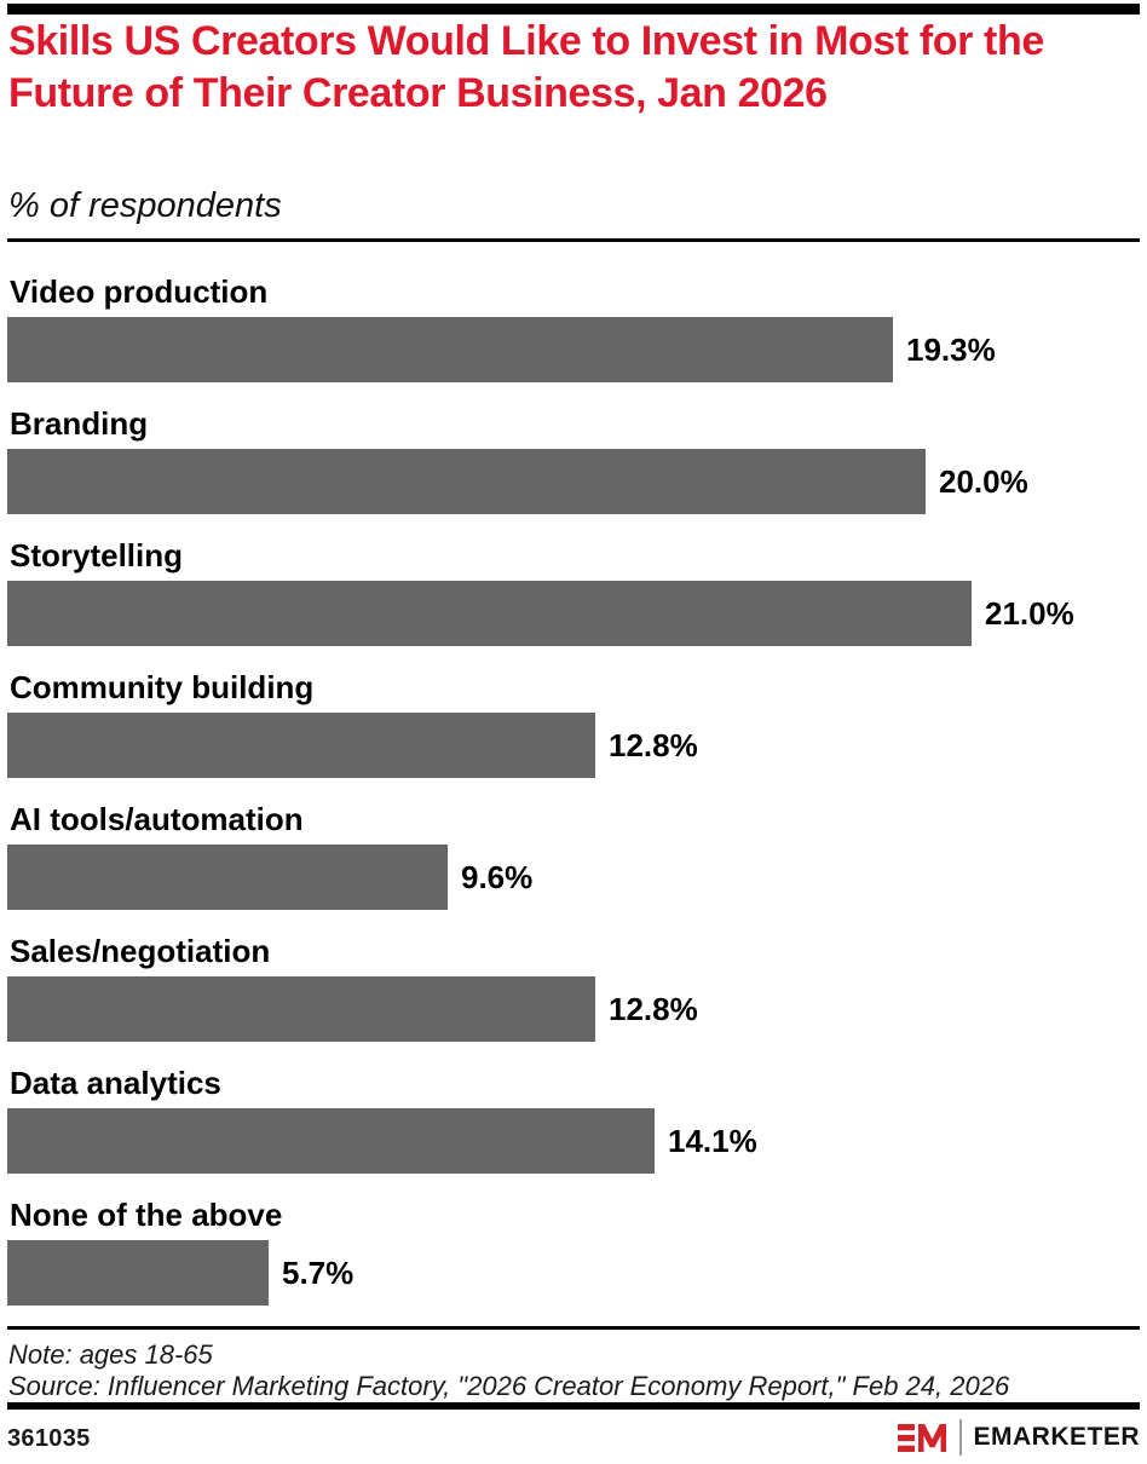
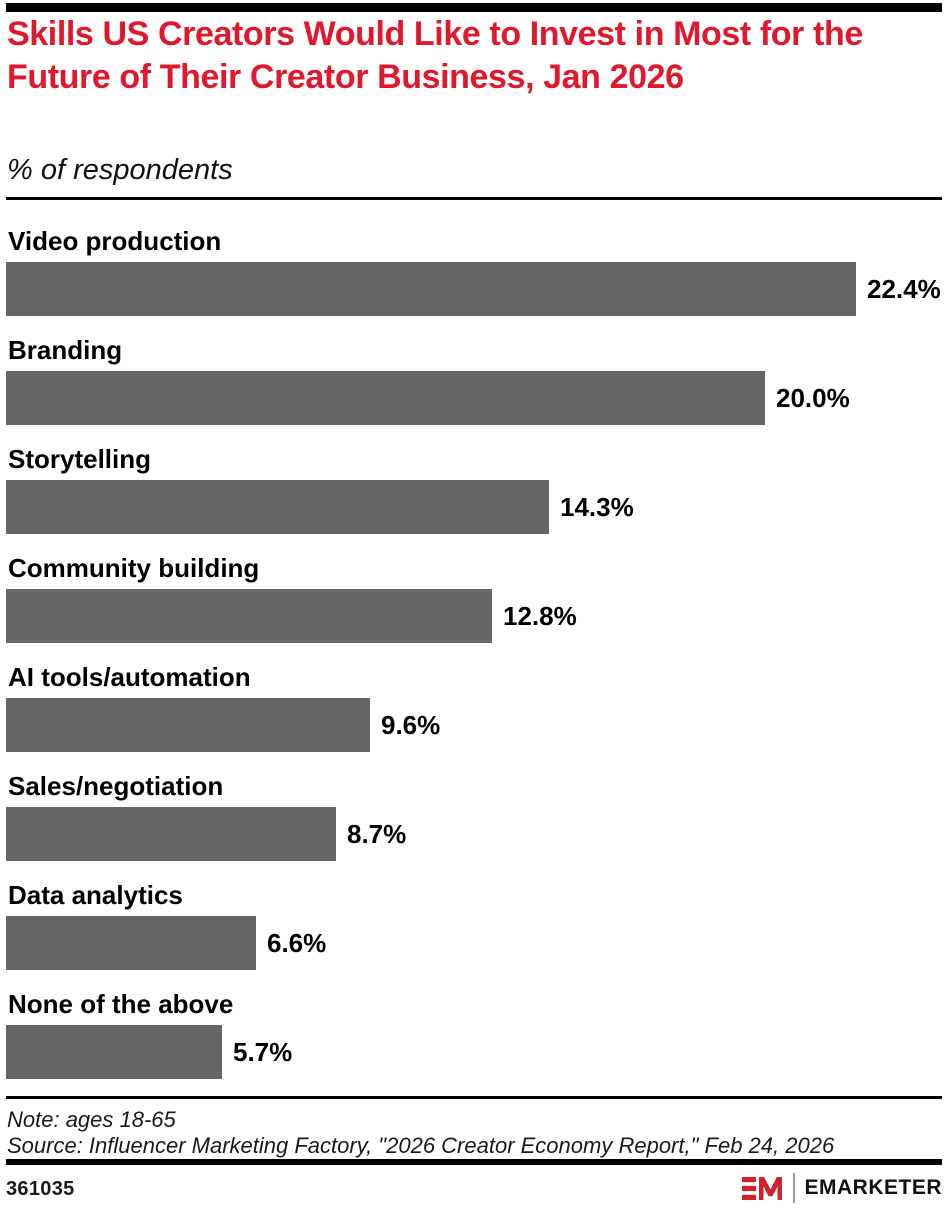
Video production: 19.3% -> 22.4%
Storytelling: 21.0% -> 14.3%
Sales/negotiation: 12.8% -> 8.7%
Data analytics: 14.1% -> 6.6%
